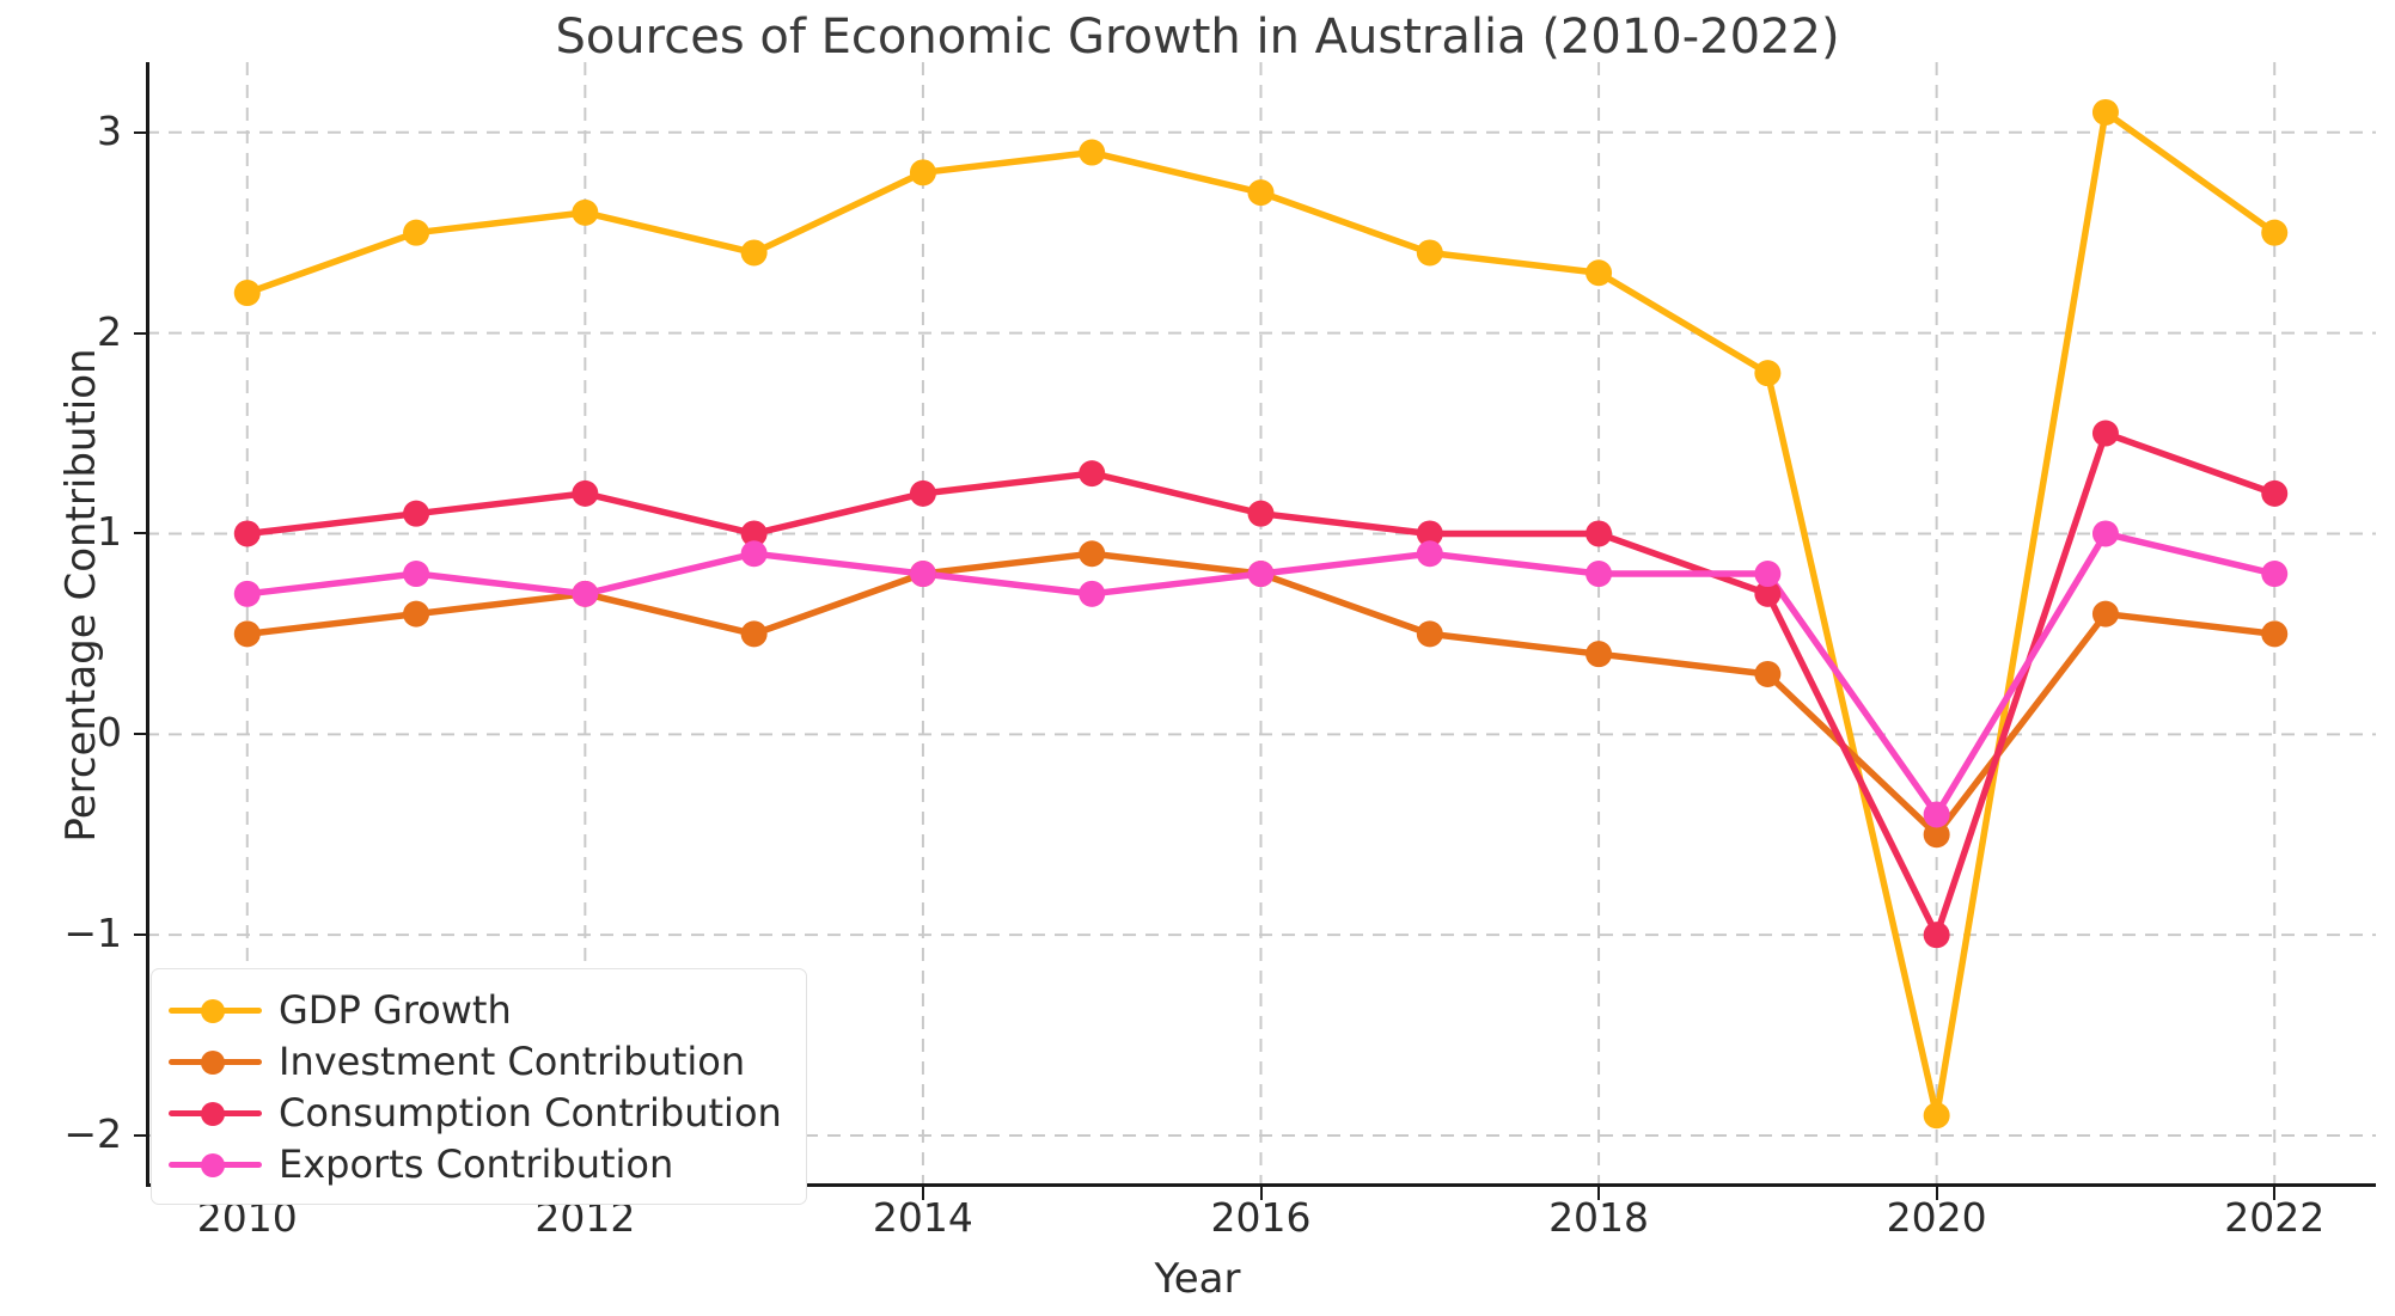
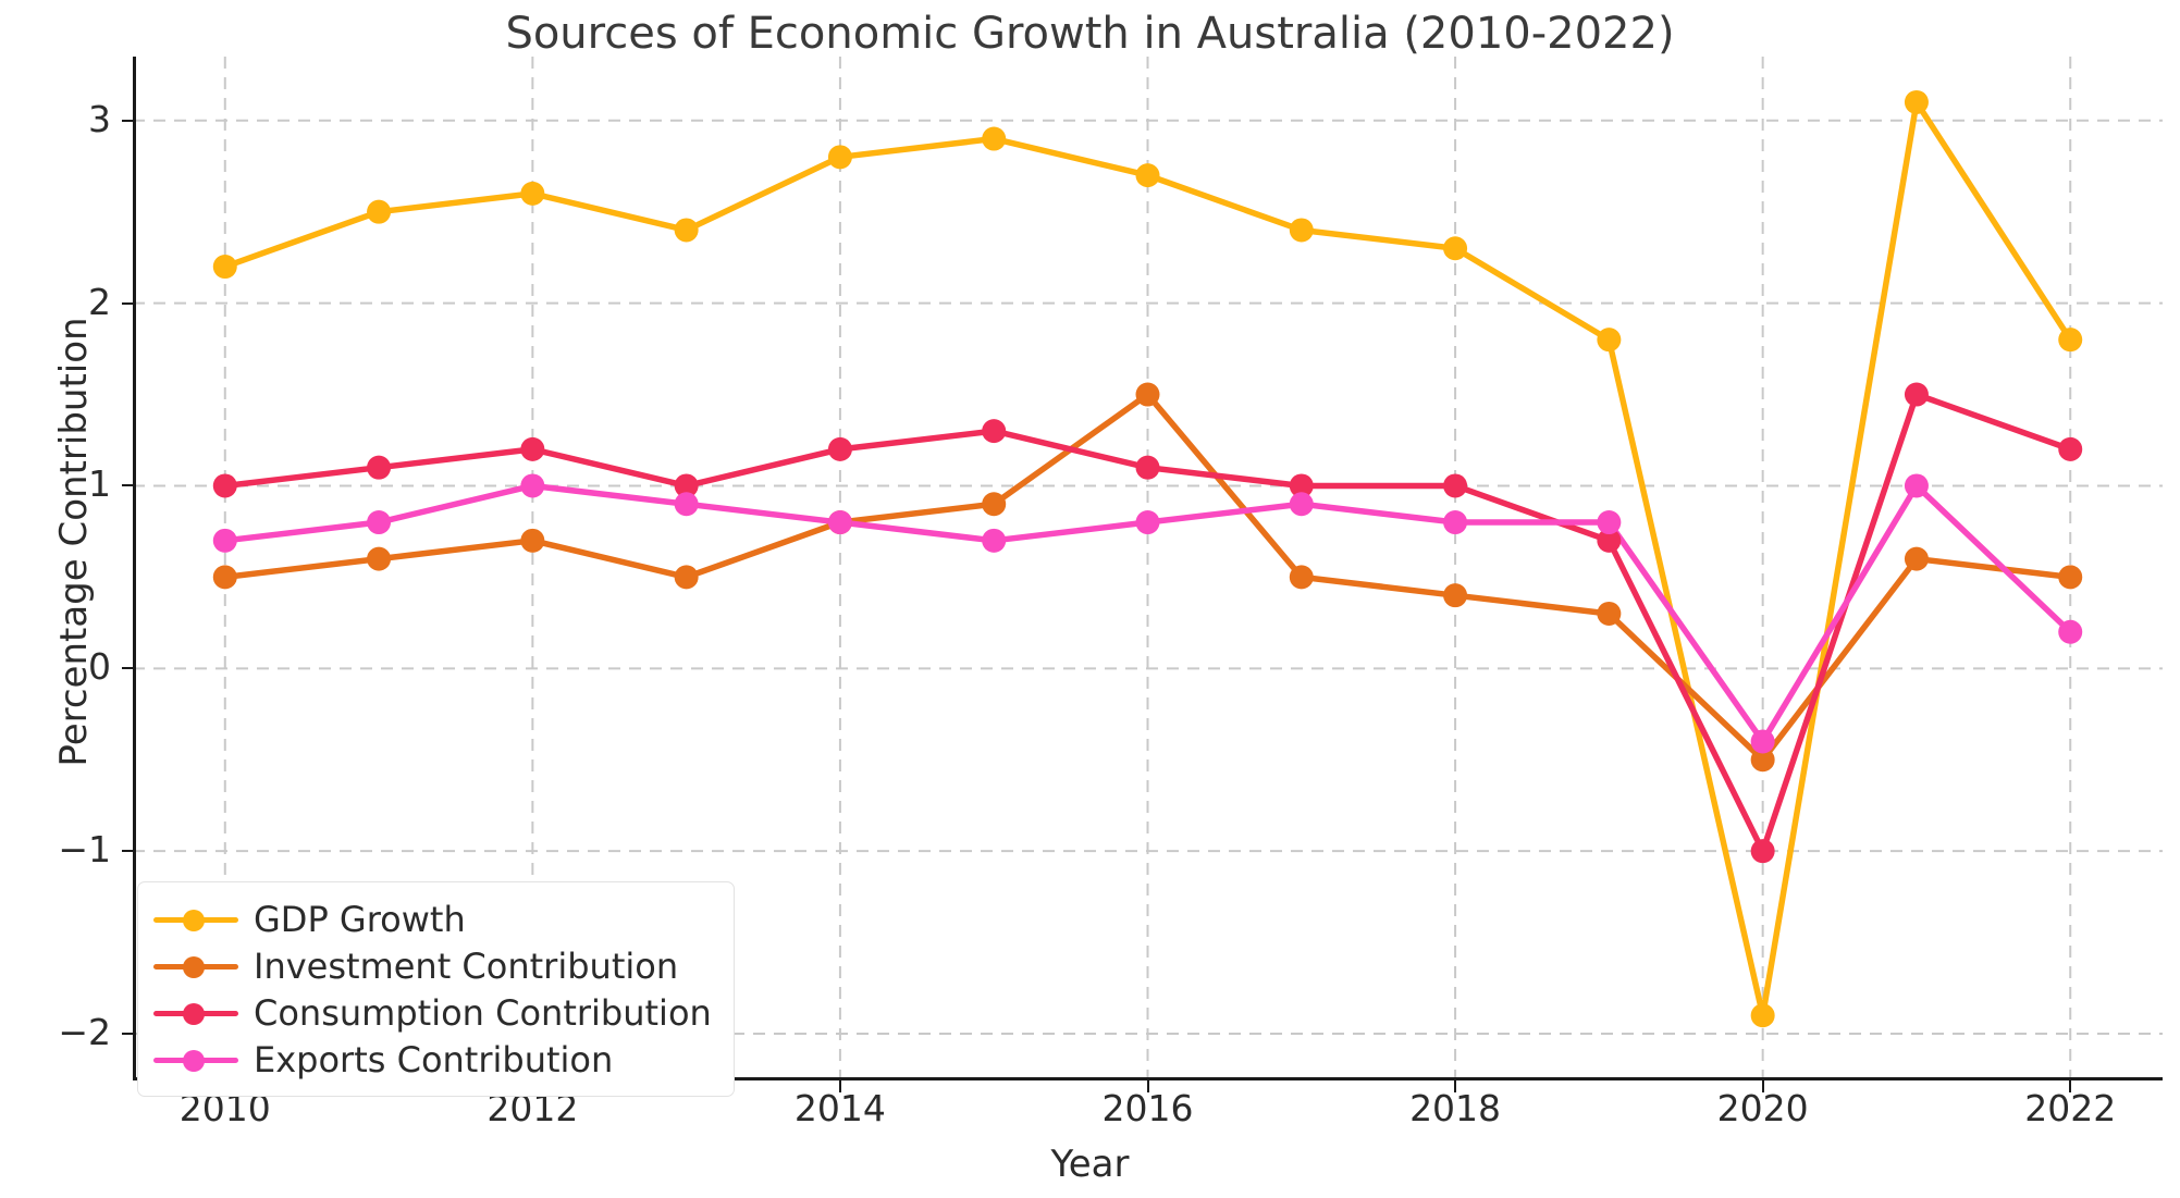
Exports Contribution/2012: 0.7 -> 1.0
Investment Contribution/2016: 0.8 -> 1.5
GDP Growth/2022: 2.5 -> 1.8
Exports Contribution/2022: 0.8 -> 0.2
